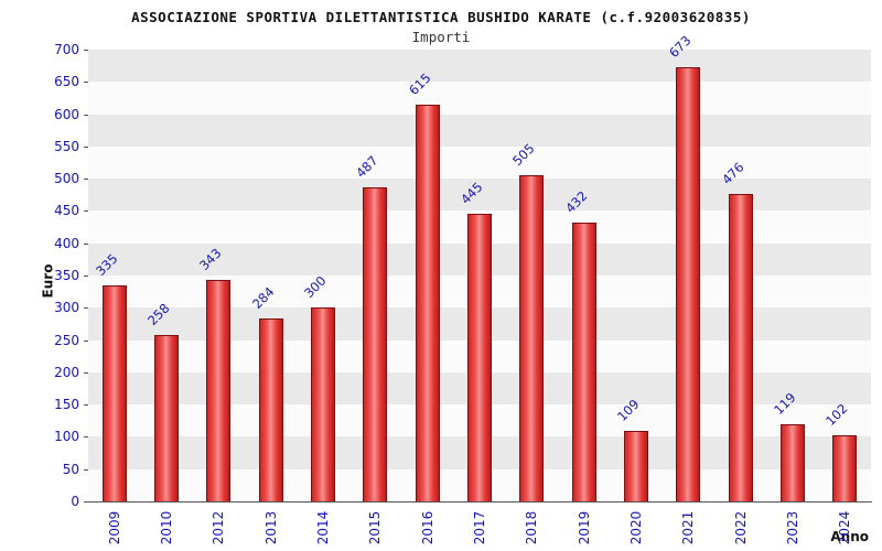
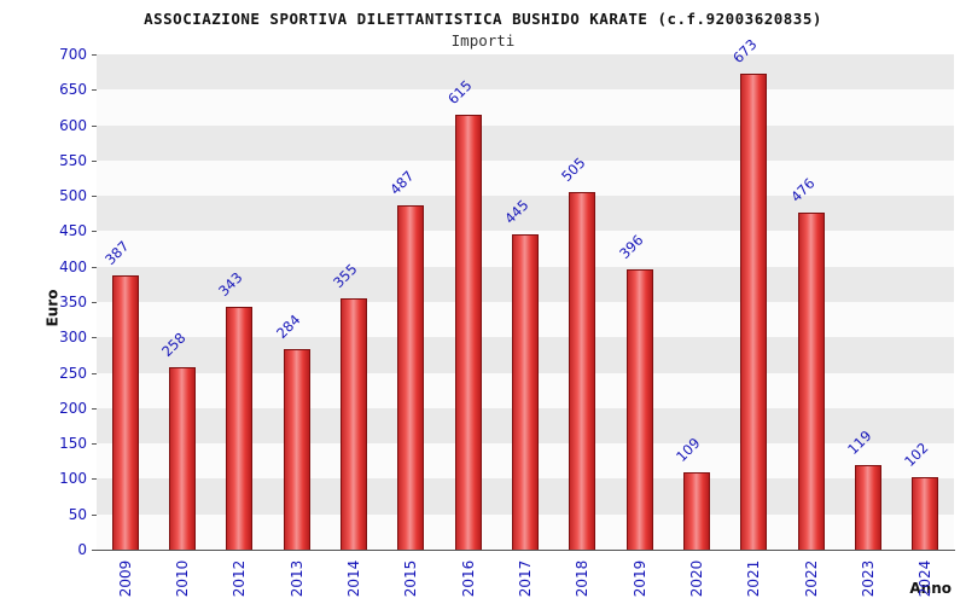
2009: 335 -> 387
2014: 300 -> 355
2019: 432 -> 396
